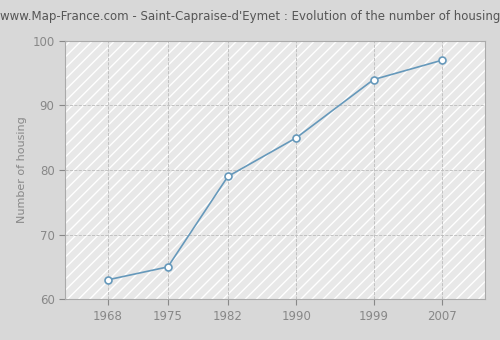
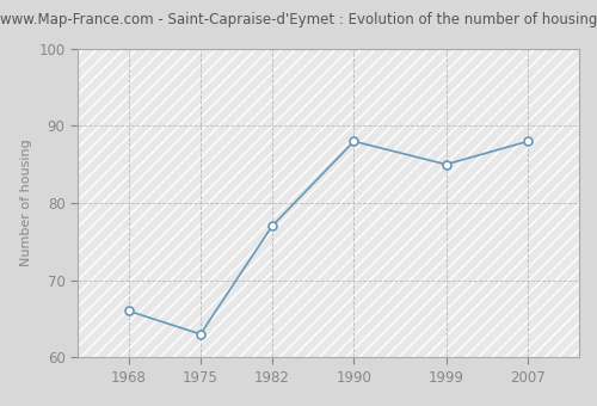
1968: 63 -> 66
1975: 65 -> 63
1982: 79 -> 77
1990: 85 -> 88
1999: 94 -> 85
2007: 97 -> 88
